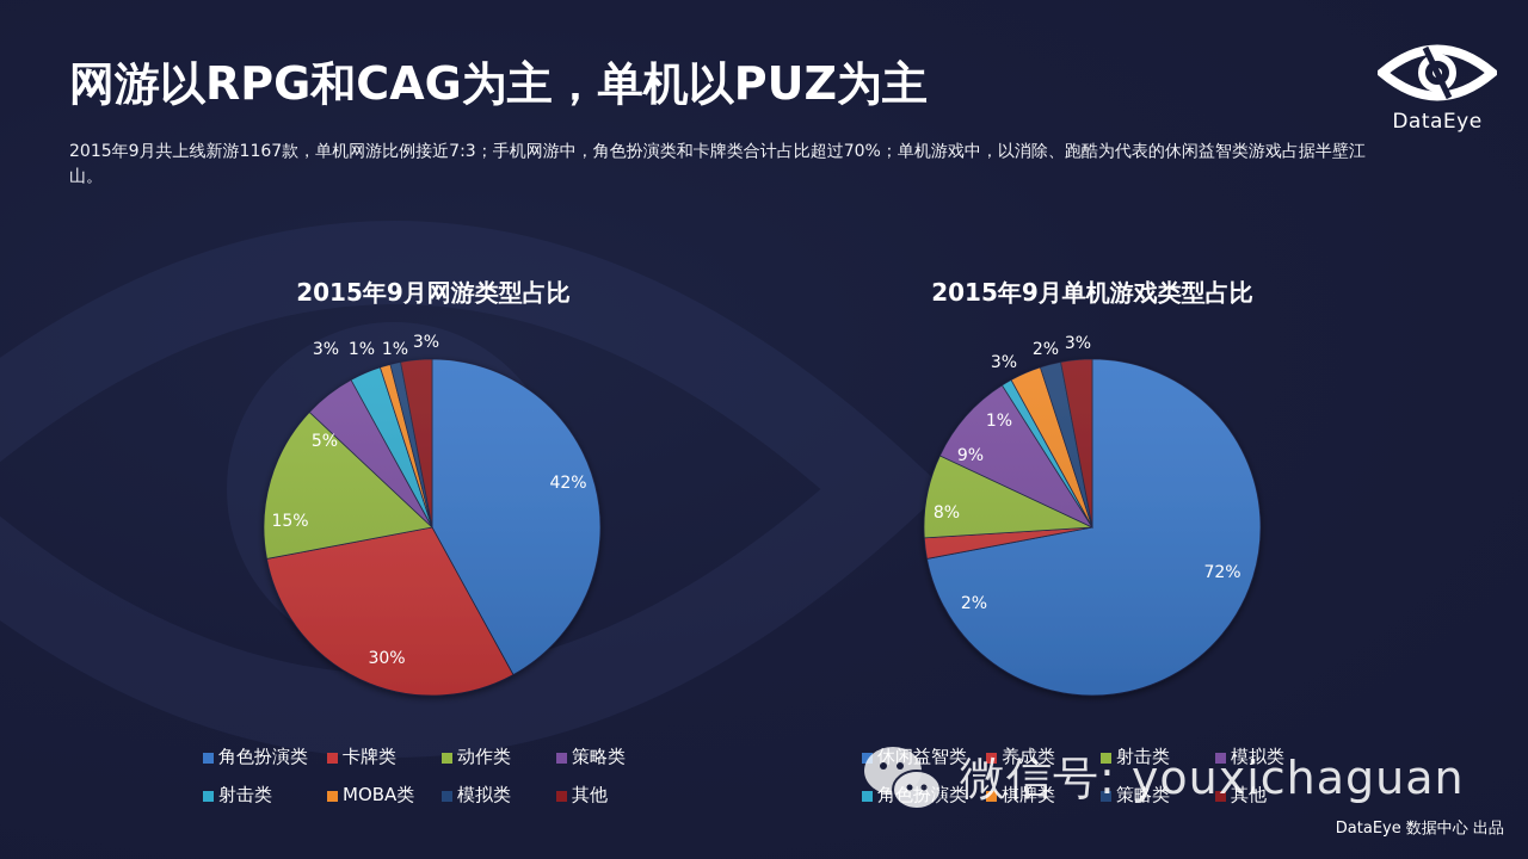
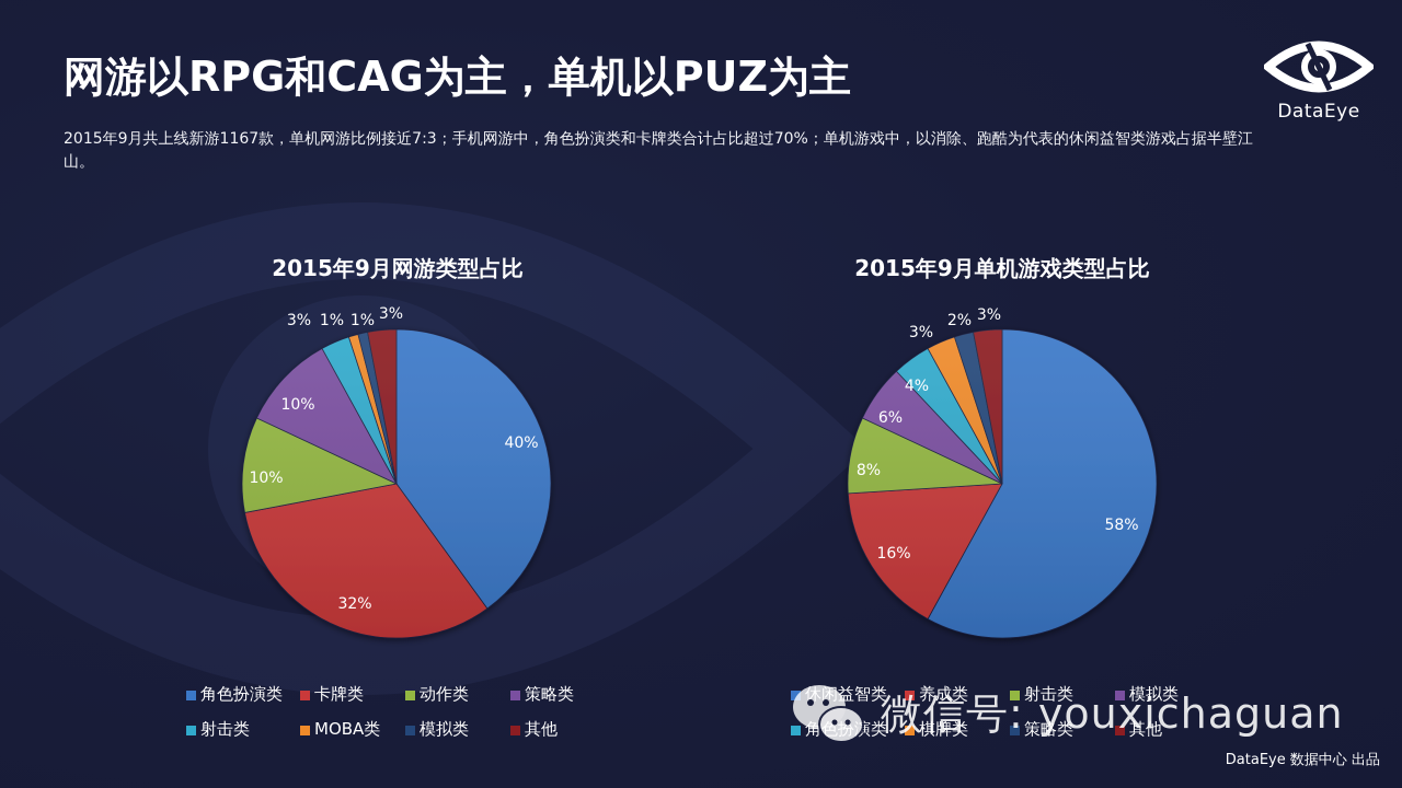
2015年9月网游类型占比/角色扮演类: 42% -> 40%
2015年9月网游类型占比/卡牌类: 30% -> 32%
2015年9月网游类型占比/动作类: 15% -> 10%
2015年9月网游类型占比/策略类: 5% -> 10%
2015年9月单机游戏类型占比/休闲益智类: 72% -> 58%
2015年9月单机游戏类型占比/养成类: 2% -> 16%
2015年9月单机游戏类型占比/模拟类: 9% -> 6%
2015年9月单机游戏类型占比/角色扮演类: 1% -> 4%
